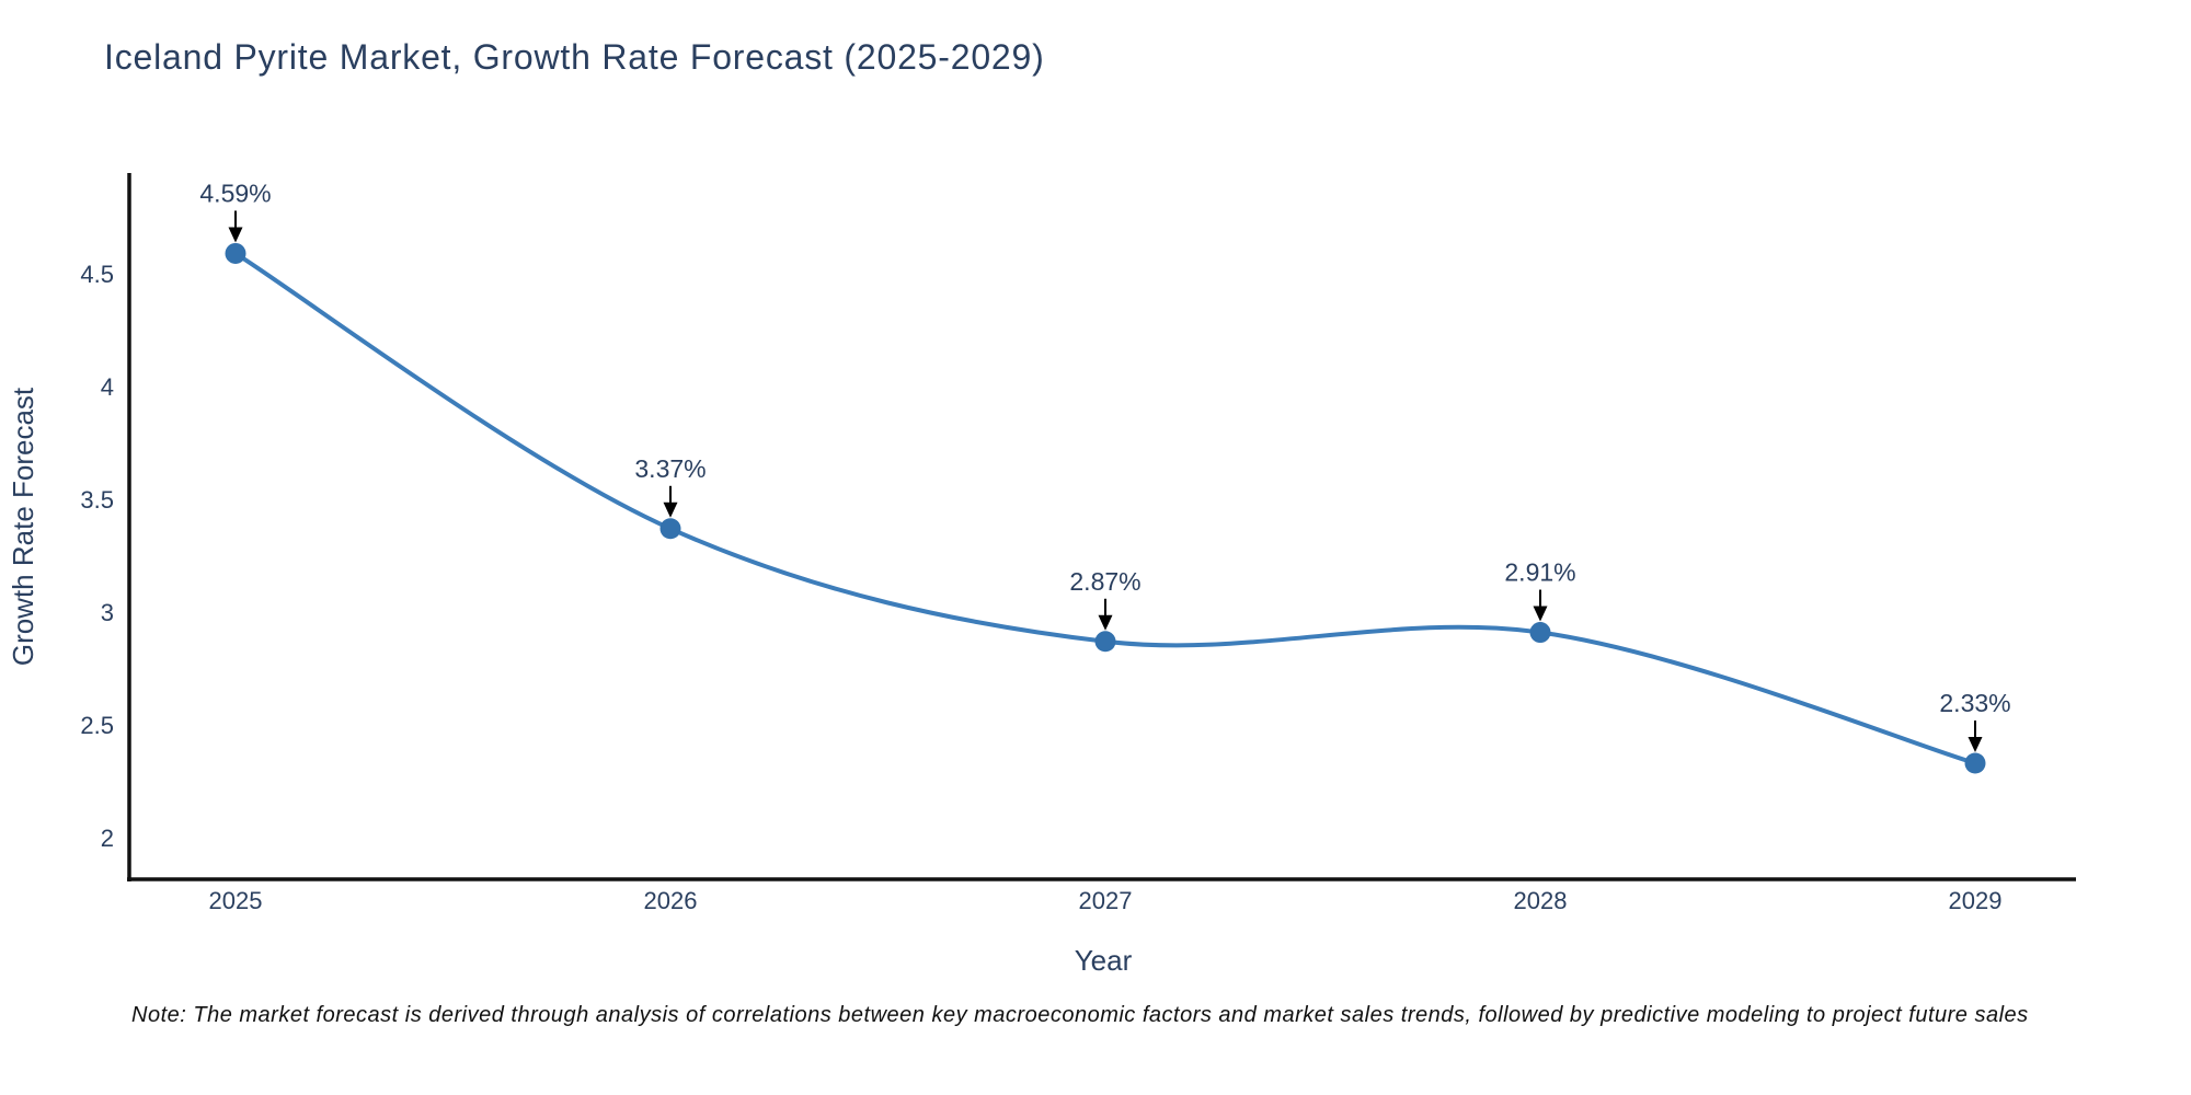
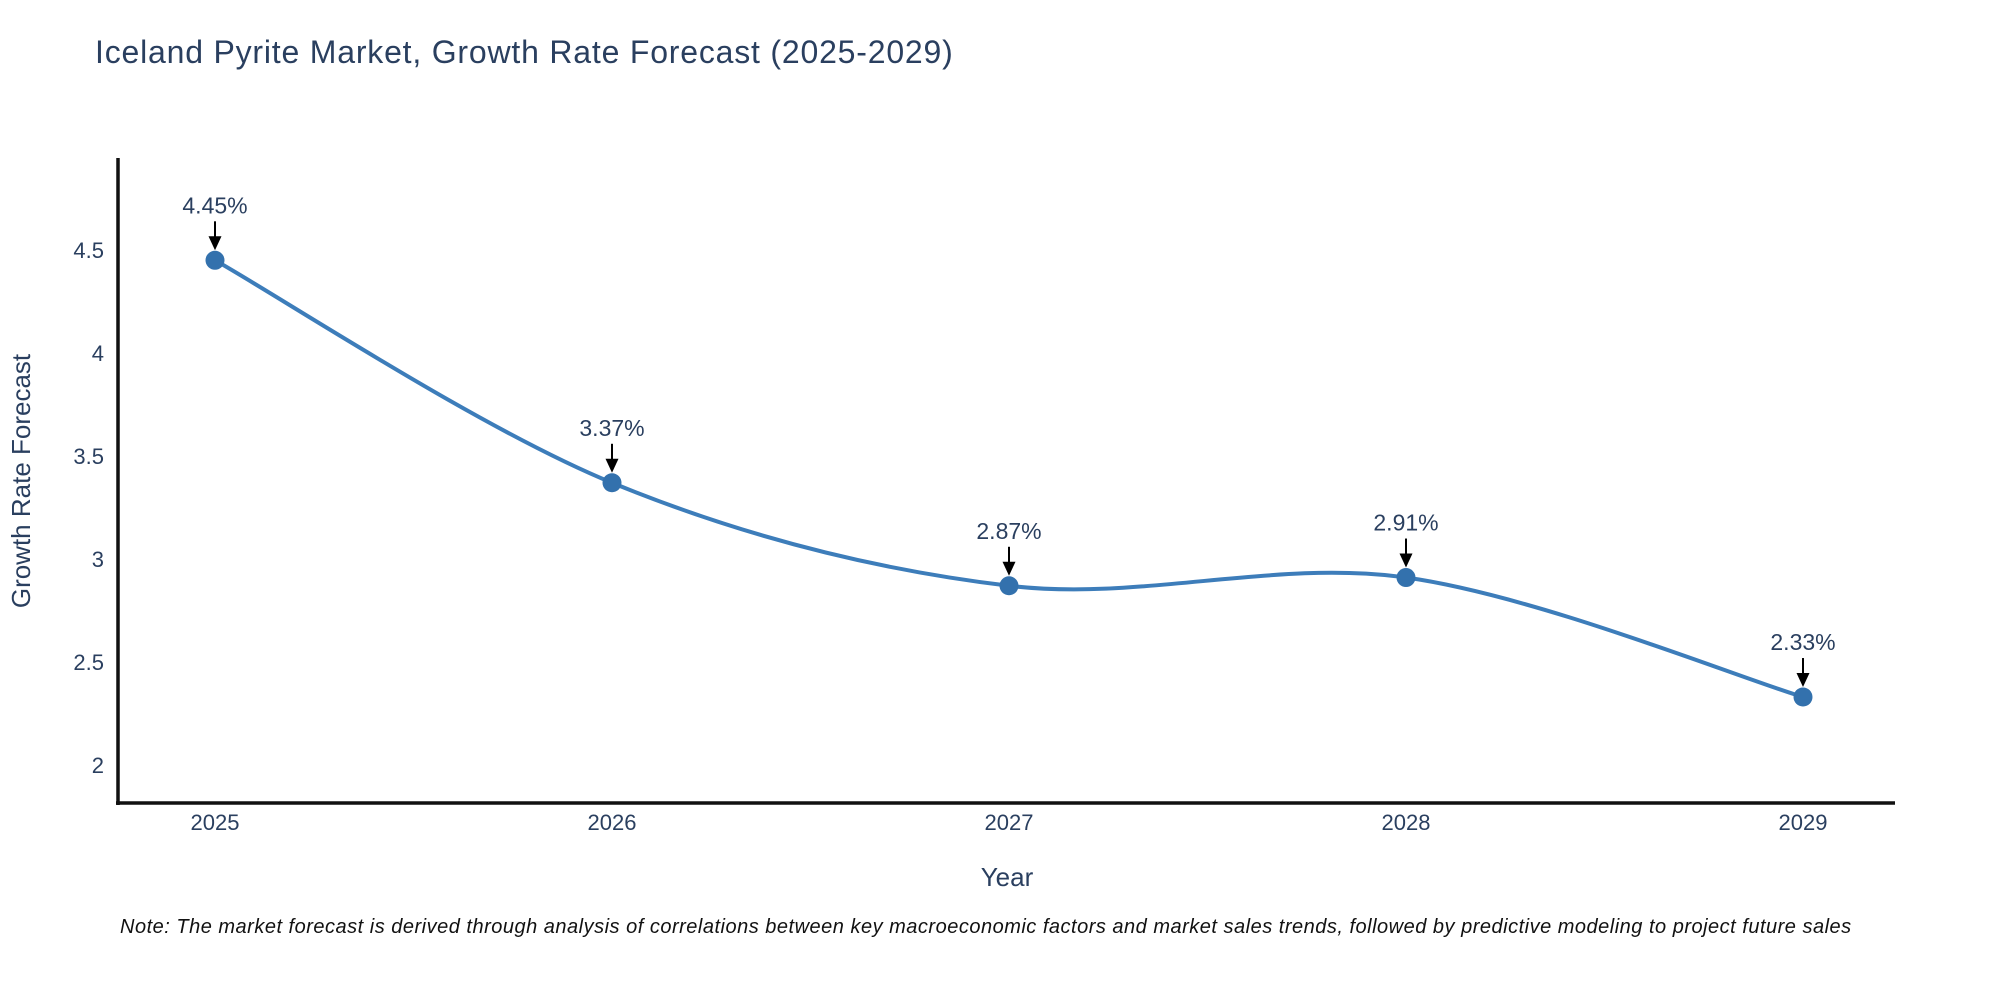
2025: 4.59% -> 4.45%
